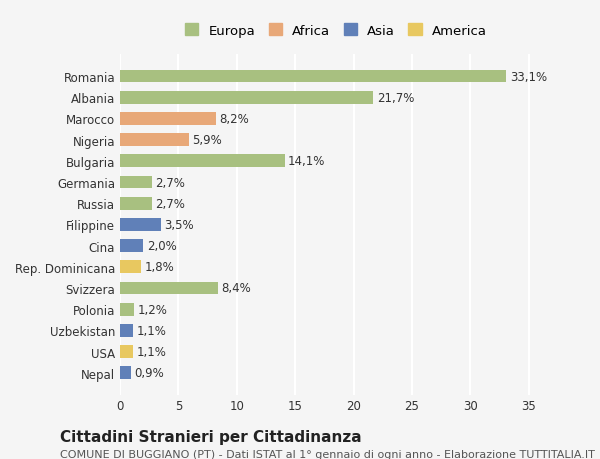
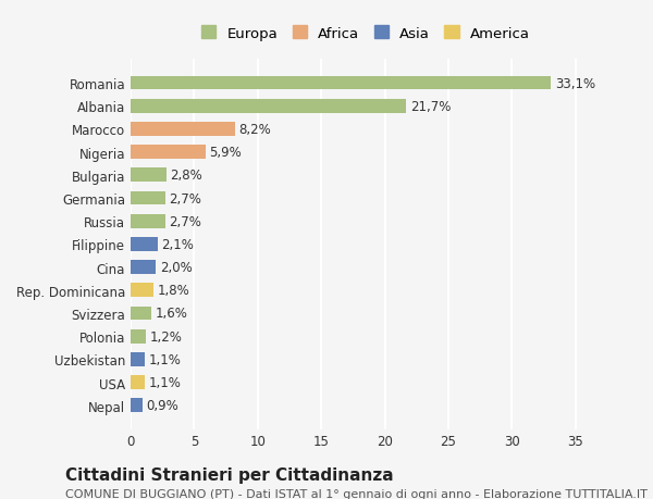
Bulgaria: 14,1% -> 2,8%
Filippine: 3,5% -> 2,1%
Svizzera: 8,4% -> 1,6%
